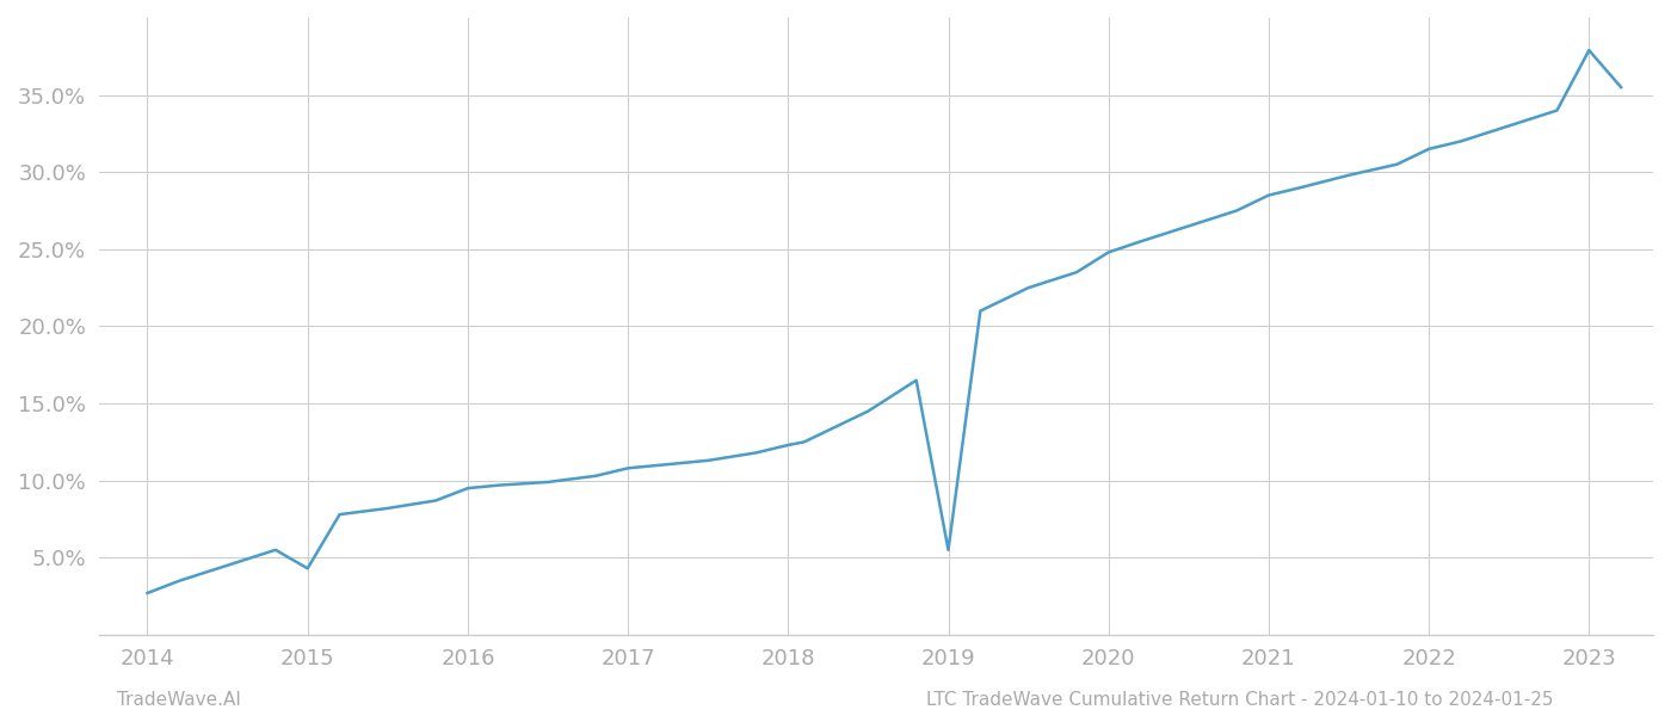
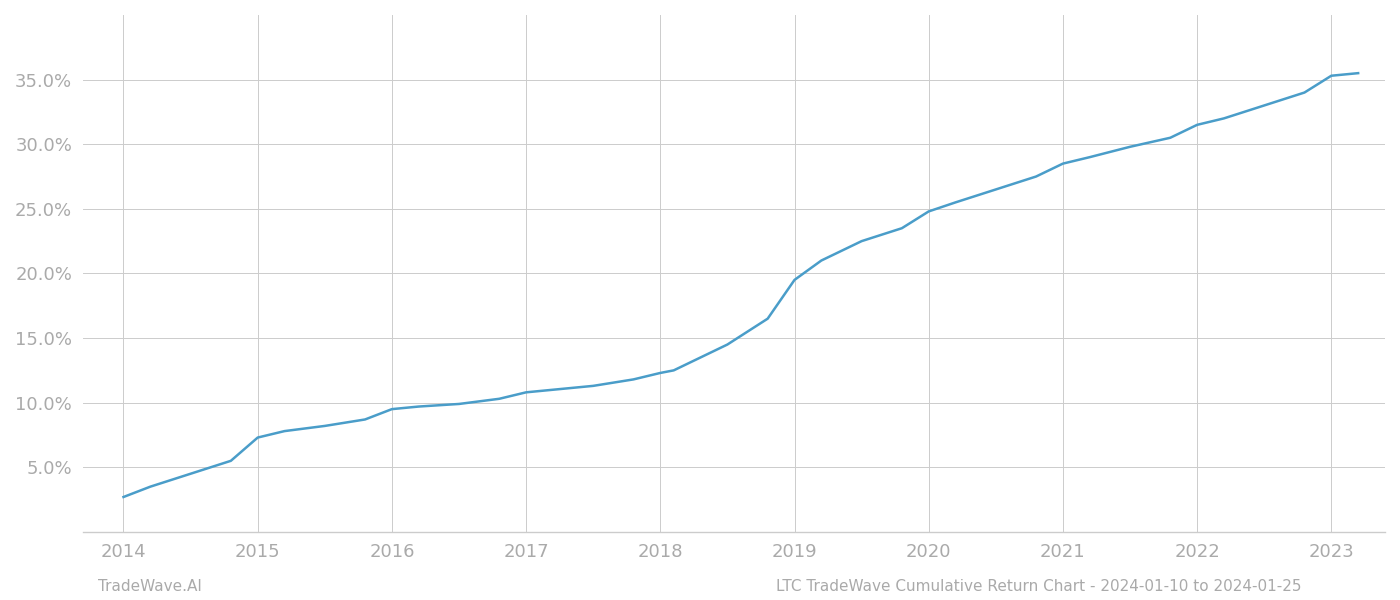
2015: 4.3% -> 7.3%
2019: 5.5% -> 19.5%
2023: 37.9% -> 35.3%
